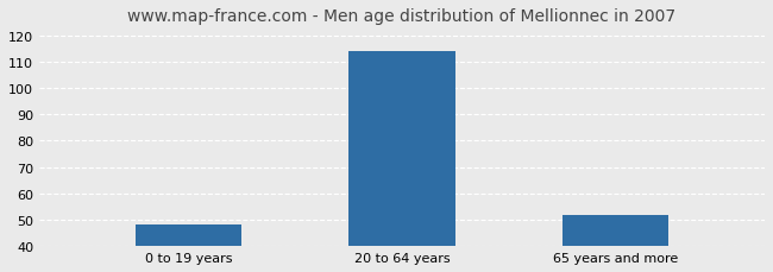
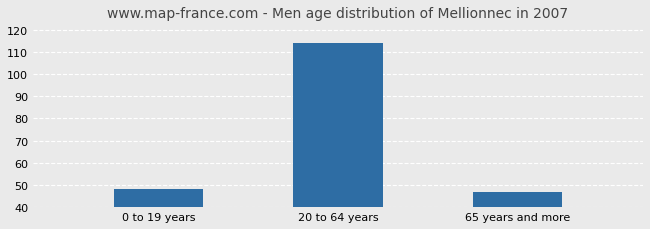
65 years and more: 52 -> 47
